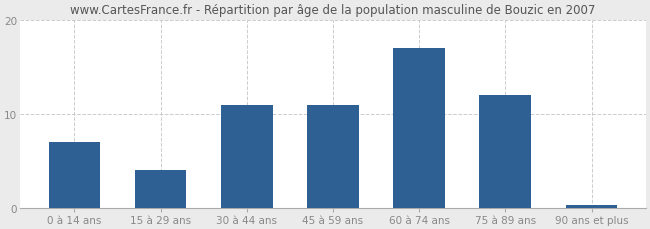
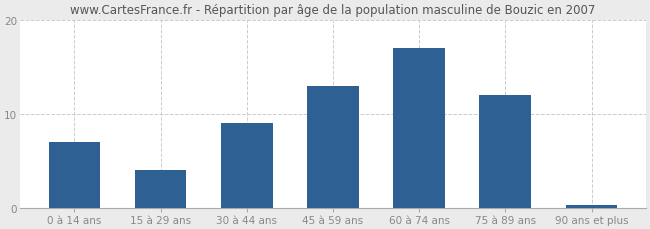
30 à 44 ans: 11.0 -> 9.0
45 à 59 ans: 11.0 -> 13.0
